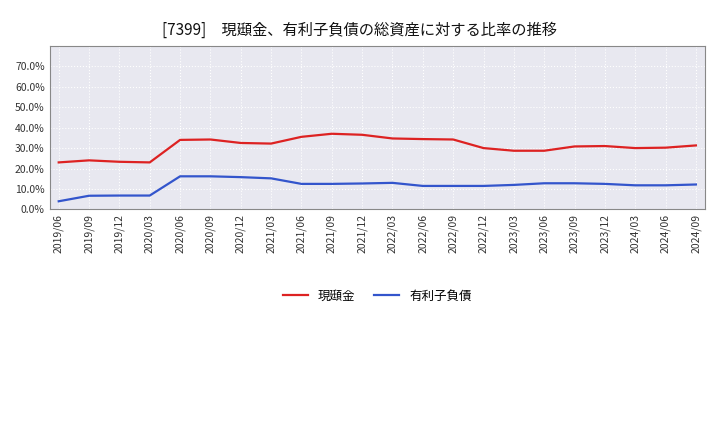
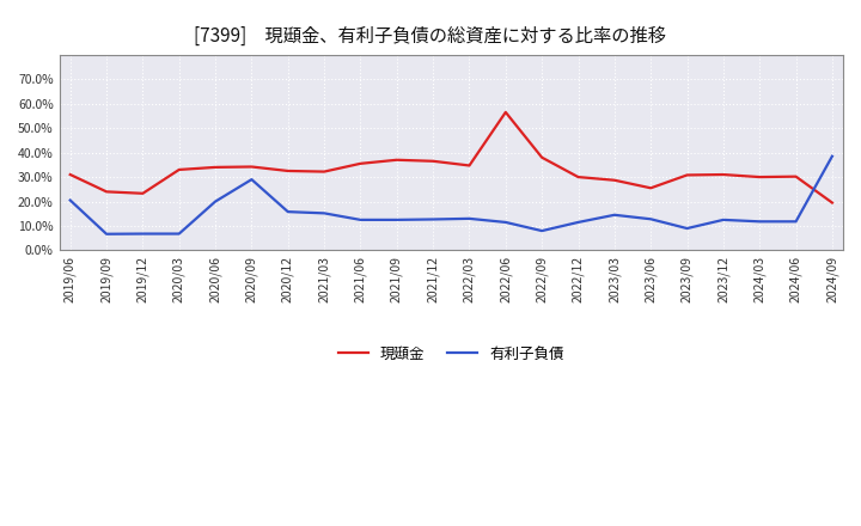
現頲金/2019/06: 23.0% -> 31.0%
有利子負債/2019/06: 4.0% -> 20.5%
現頲金/2020/03: 23.0% -> 33.0%
有利子負債/2020/06: 16.2% -> 20.0%
有利子負債/2020/09: 16.2% -> 29.0%
現頲金/2022/06: 34.4% -> 56.5%
現頲金/2022/09: 34.2% -> 38.0%
有利子負債/2022/09: 11.5% -> 8.0%
有利子負債/2023/03: 12.0% -> 14.5%
現頲金/2023/06: 28.7% -> 25.5%
有利子負債/2023/09: 12.8% -> 9.0%
現頲金/2024/09: 31.3% -> 19.5%
有利子負債/2024/09: 12.2% -> 38.5%
